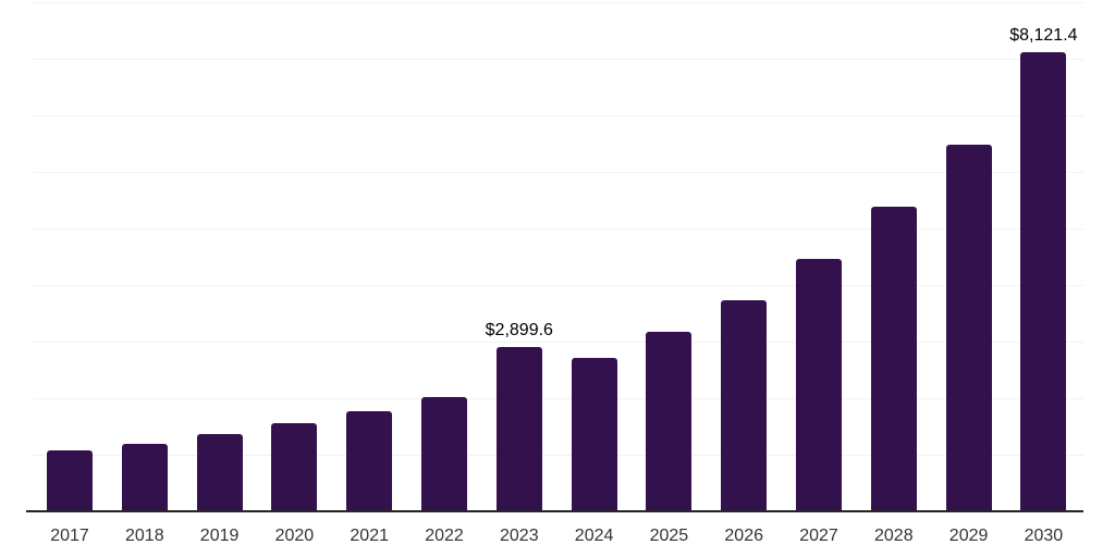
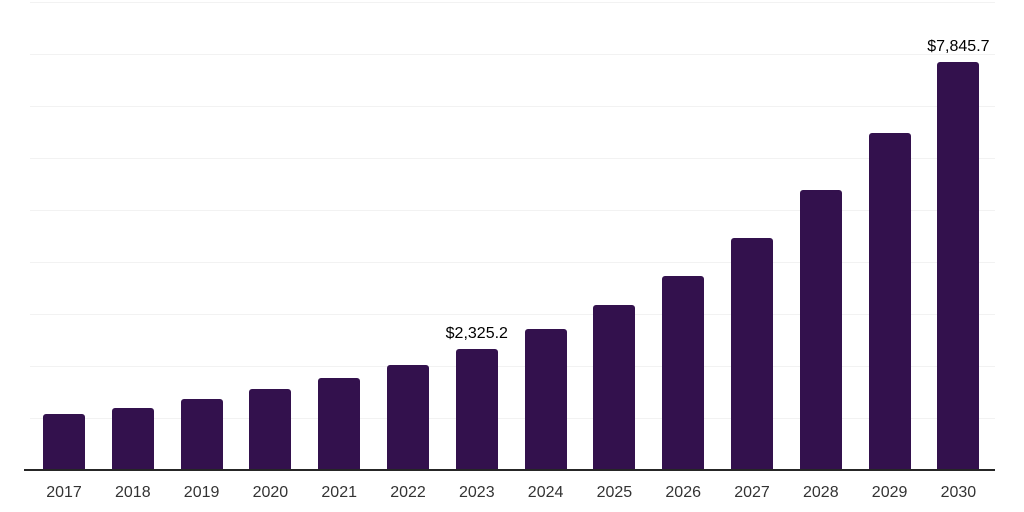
2023: $2,899.6 -> $2,325.2
2030: $8,121.4 -> $7,845.7
